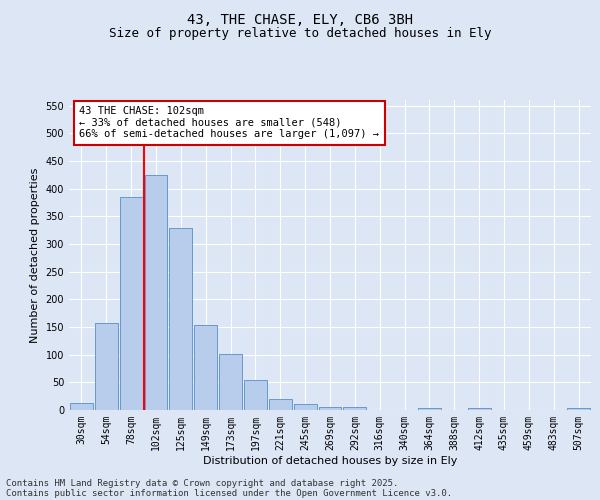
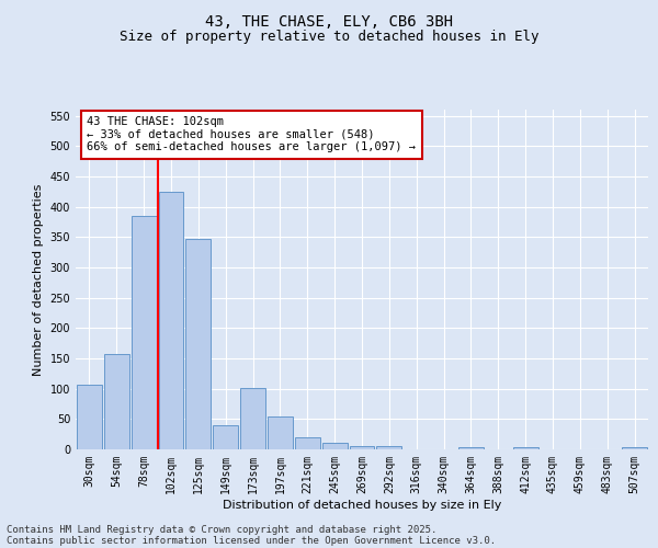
30sqm: 13 -> 106
125sqm: 328 -> 346
149sqm: 153 -> 40
